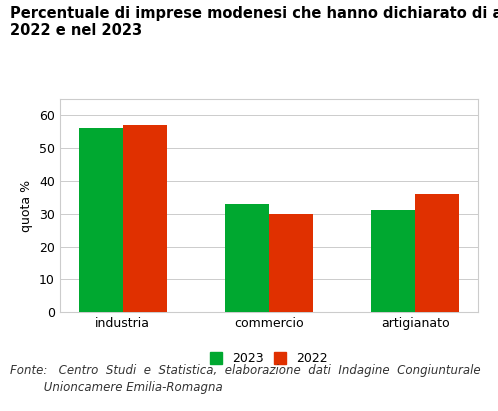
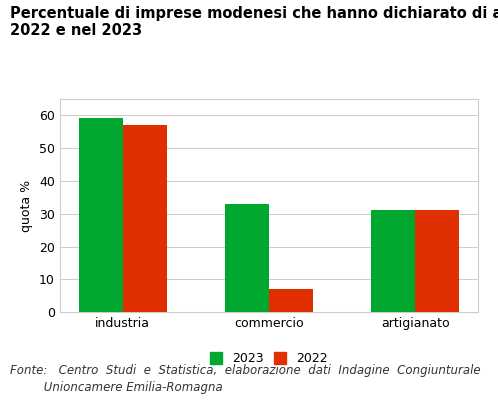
2023/industria: 56 -> 59
2022/commercio: 30 -> 7
2022/artigianato: 36 -> 31
